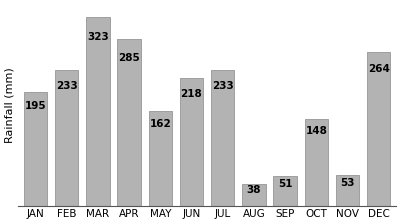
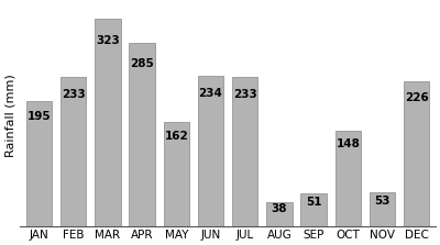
JUN: 218 -> 234
DEC: 264 -> 226
